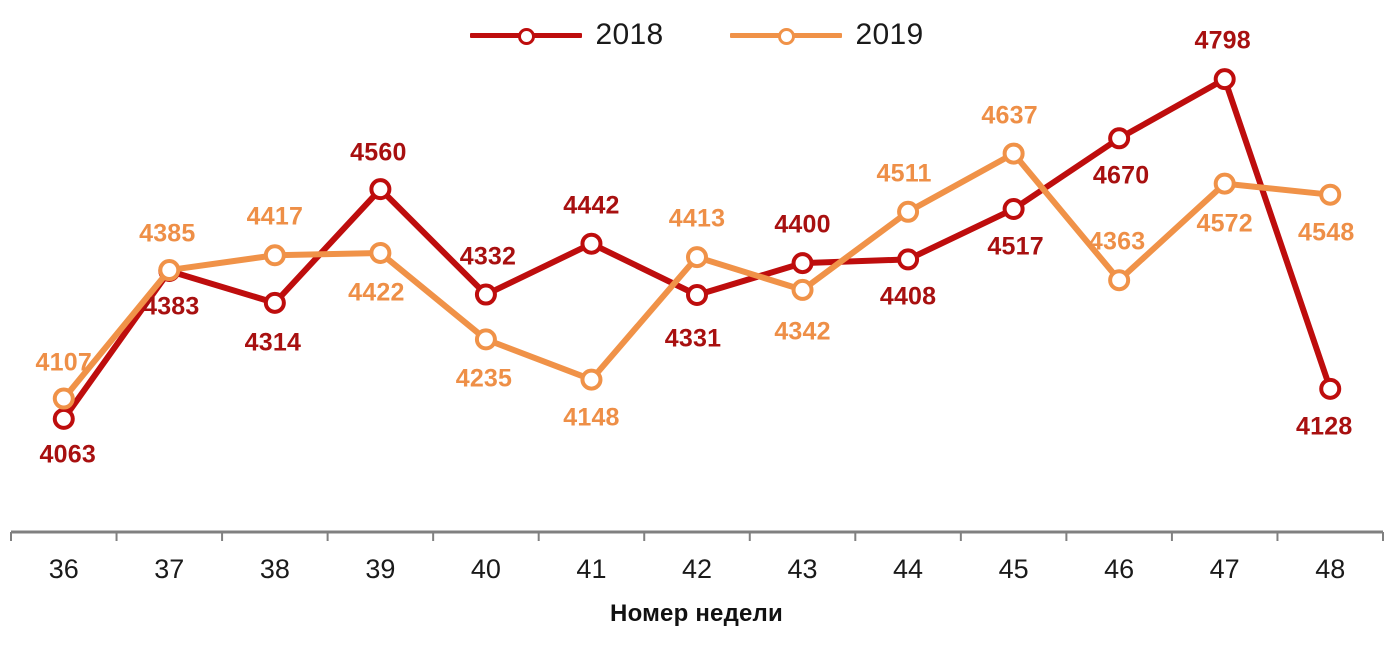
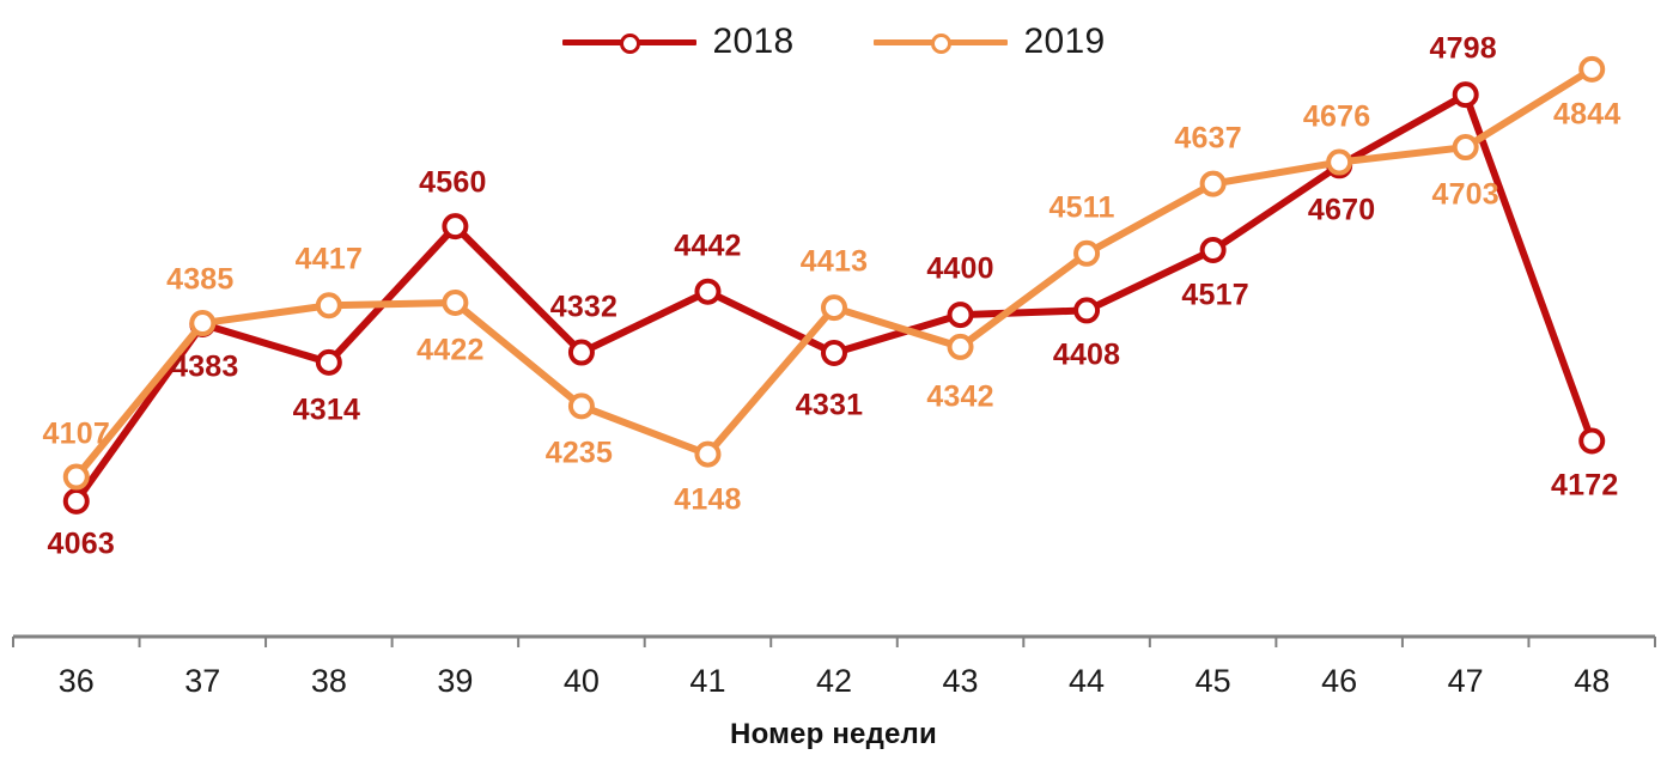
2019/46: 4363 -> 4676
2019/47: 4572 -> 4703
2018/48: 4128 -> 4172
2019/48: 4548 -> 4844
